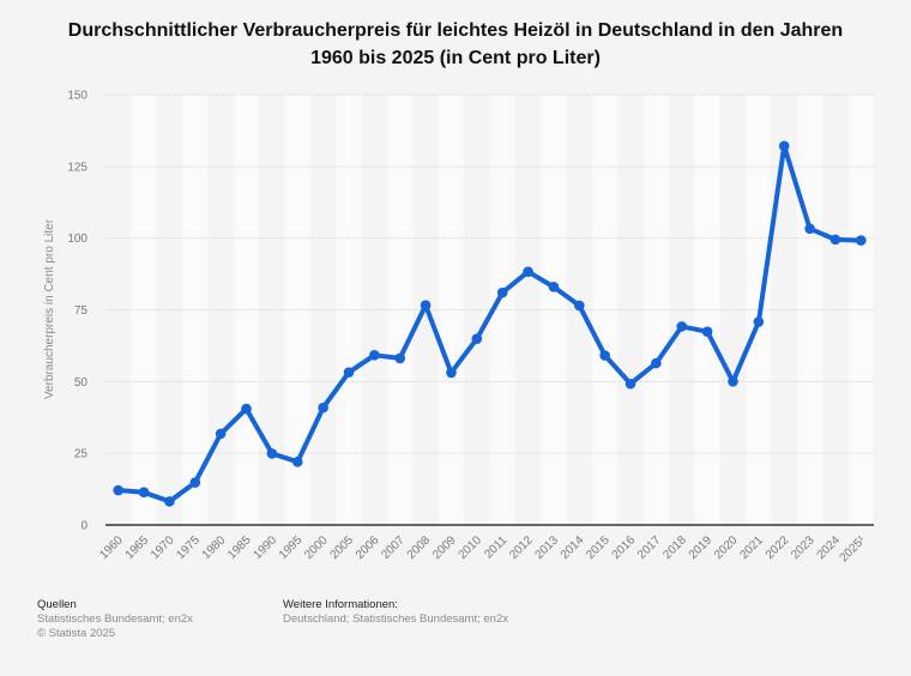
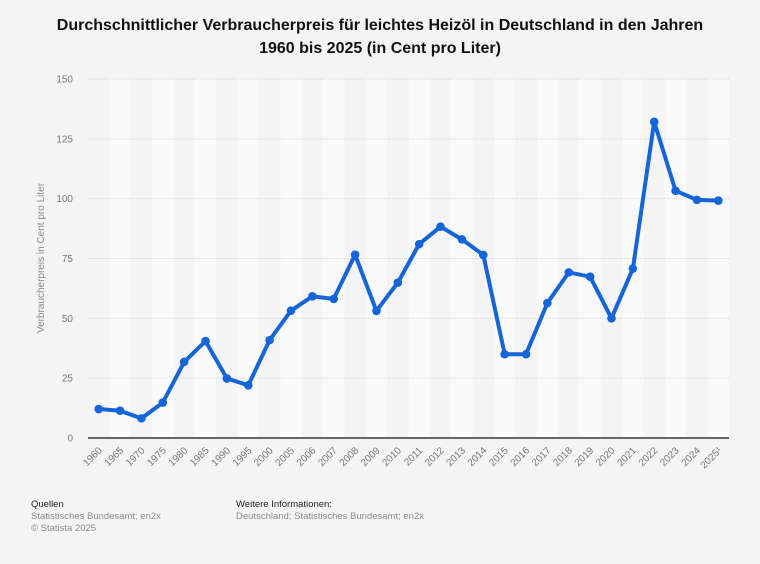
2015: 59 -> 35
2016: 49 -> 35
